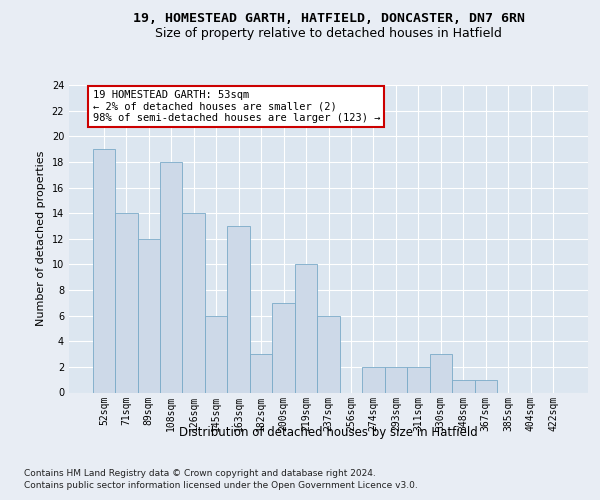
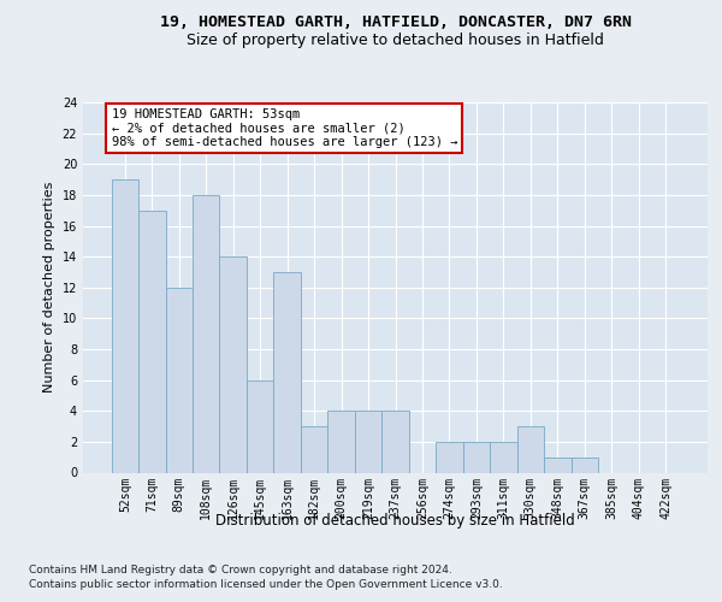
71sqm: 14 -> 17
200sqm: 7 -> 4
219sqm: 10 -> 4
237sqm: 6 -> 4
